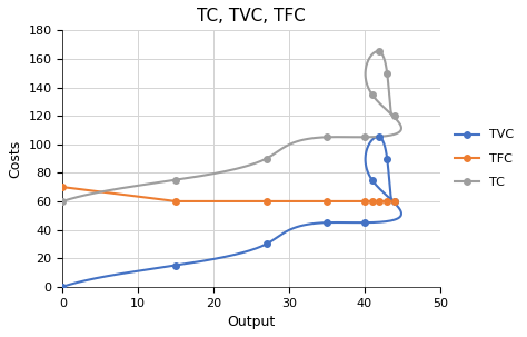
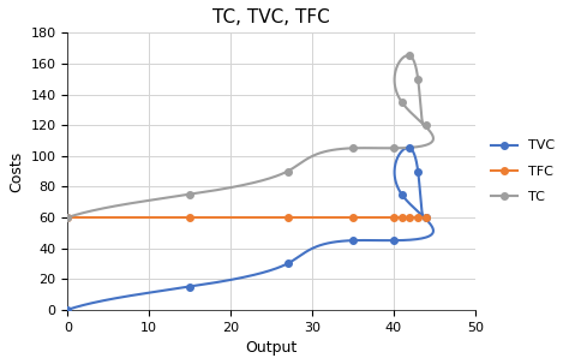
TFC/0: 70 -> 60
